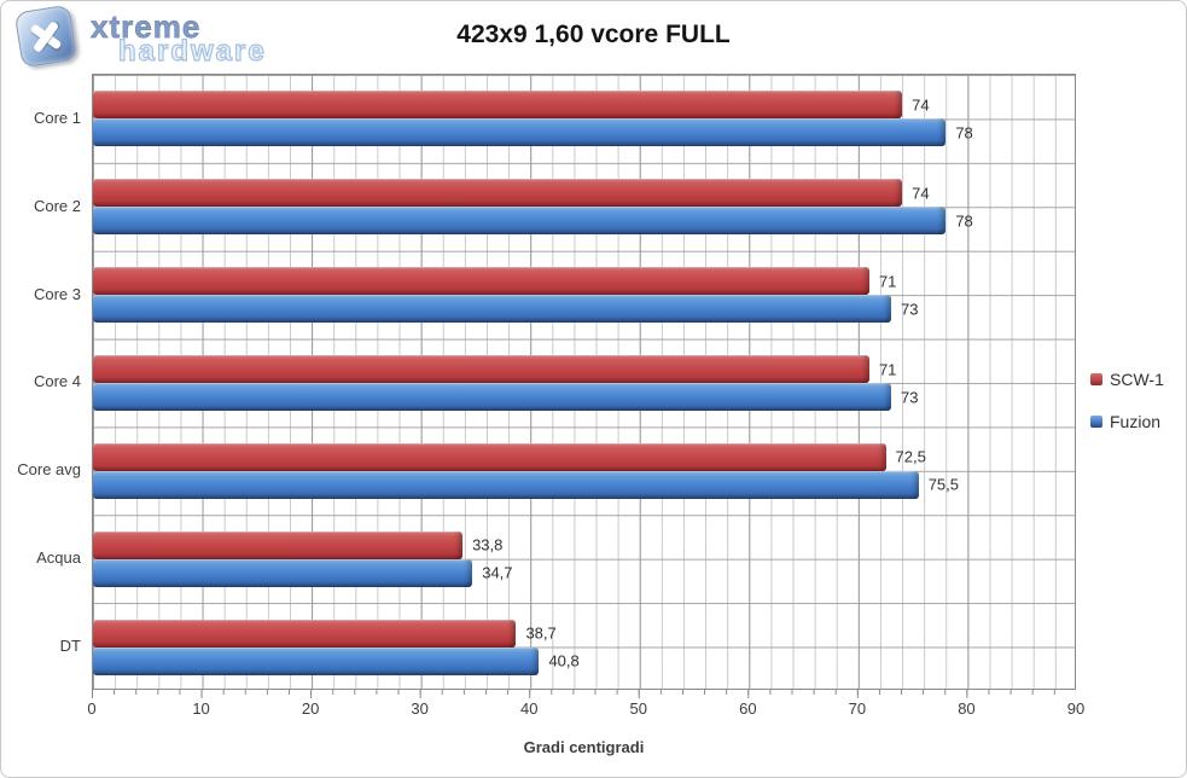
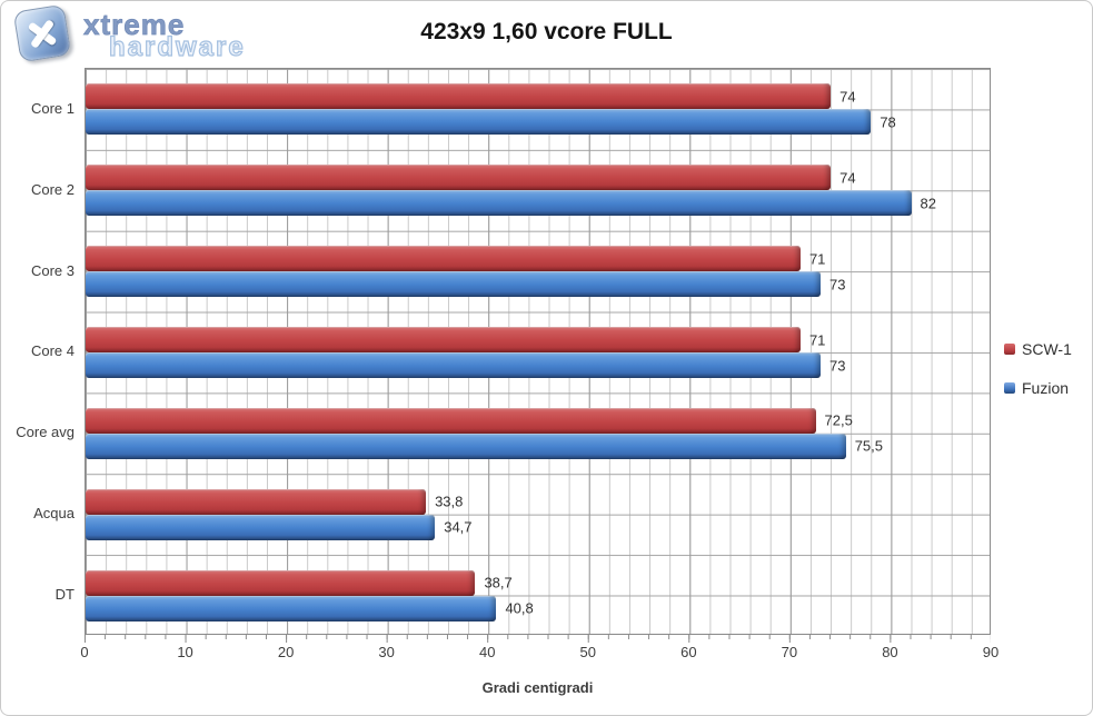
Fuzion/Core 2: 78 -> 82
